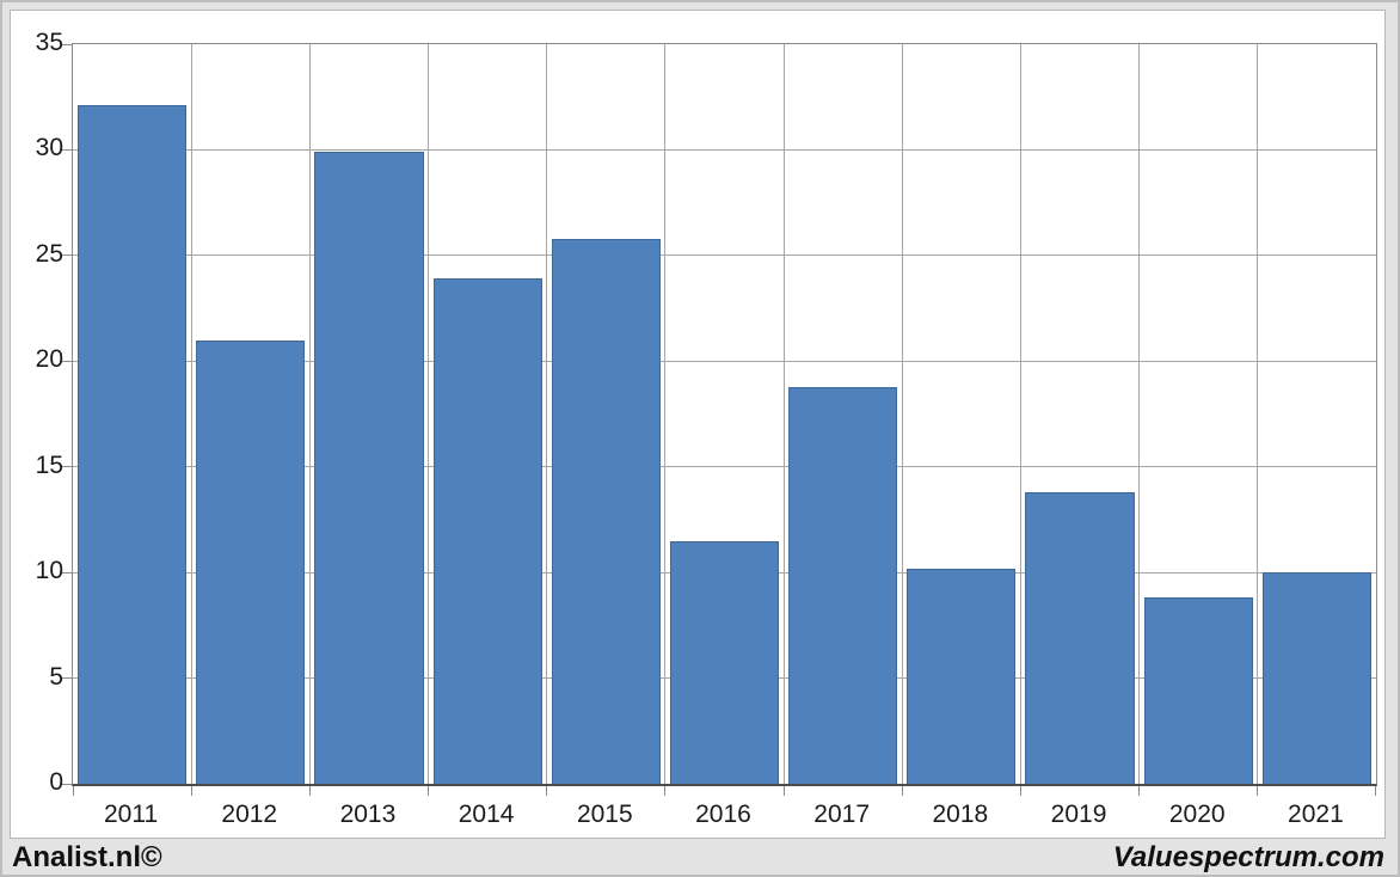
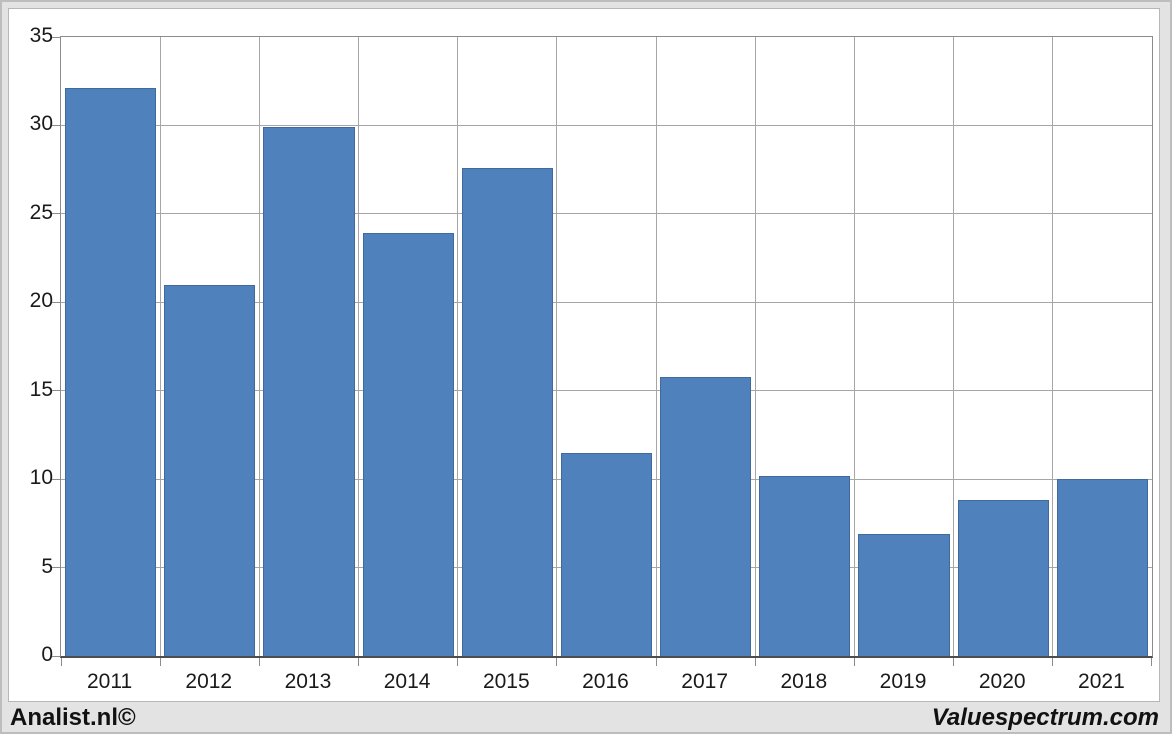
2015: 25.8 -> 27.6
2017: 18.8 -> 15.8
2019: 13.8 -> 6.9
